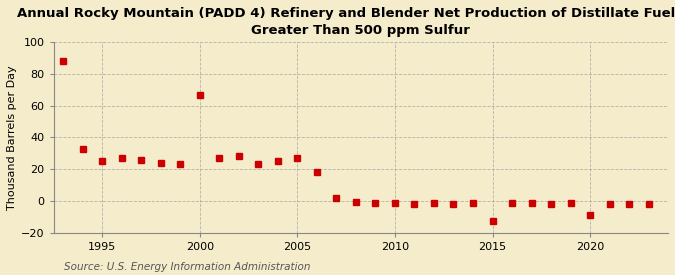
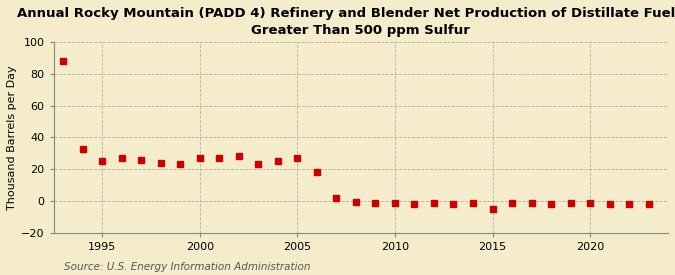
2000: 67 -> 27
2015: -13 -> -5
2020: -9 -> -2
